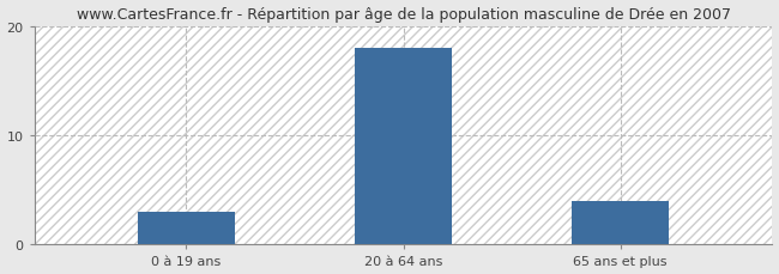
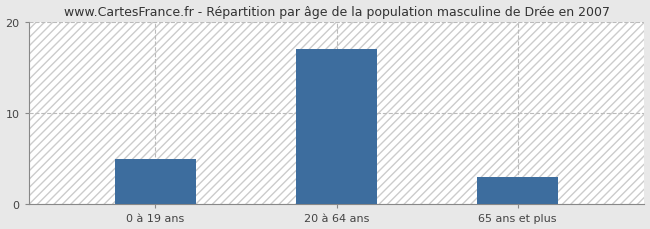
0 à 19 ans: 3 -> 5
20 à 64 ans: 18 -> 17
65 ans et plus: 4 -> 3
